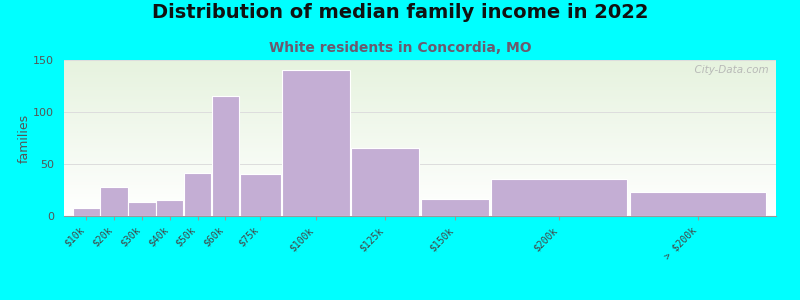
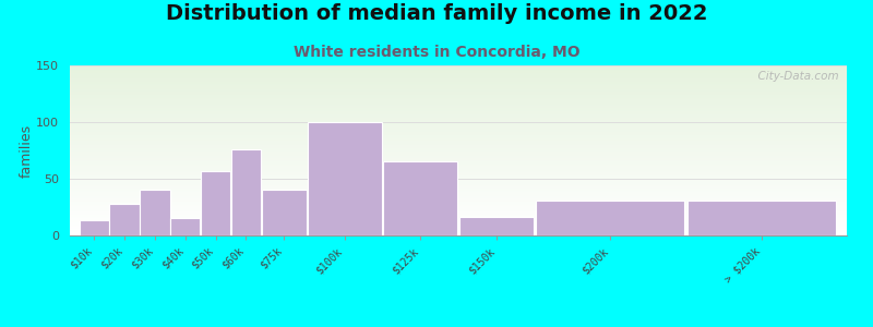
$10k: 8 -> 13
$30k: 13 -> 40
$50k: 41 -> 57
$60k: 115 -> 76
$100k: 140 -> 100
$200k: 36 -> 31
> $200k: 23 -> 31
